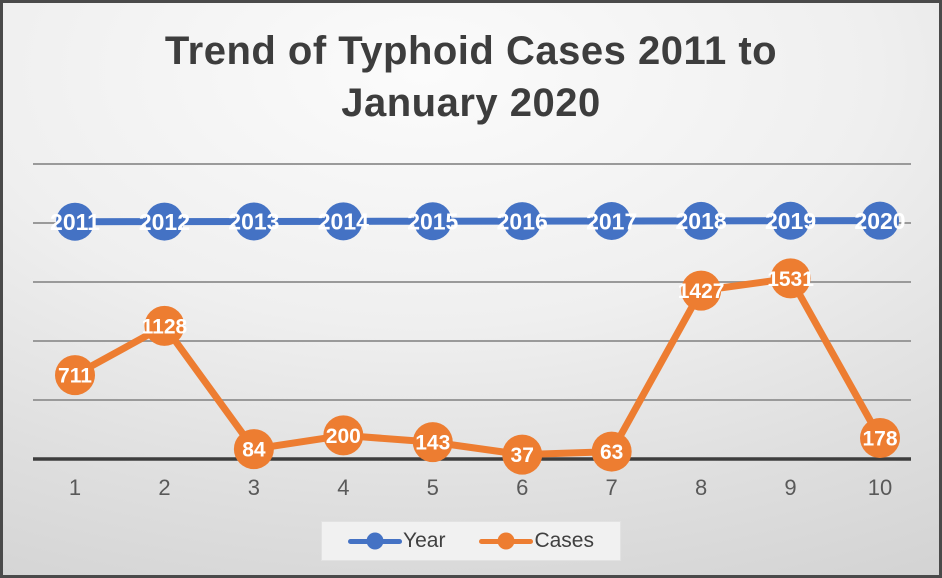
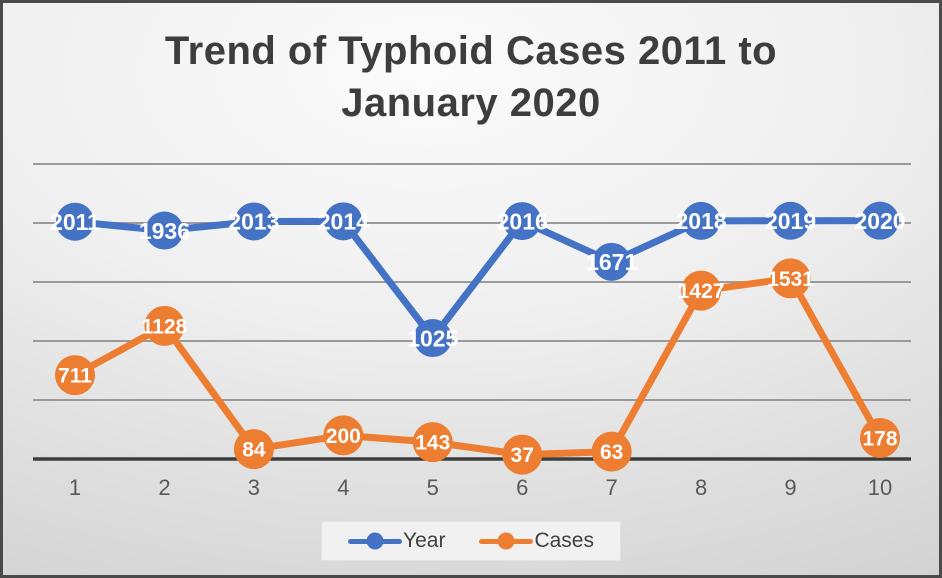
Year/2: 2012 -> 1936
Year/5: 2015 -> 1025
Year/7: 2017 -> 1671
